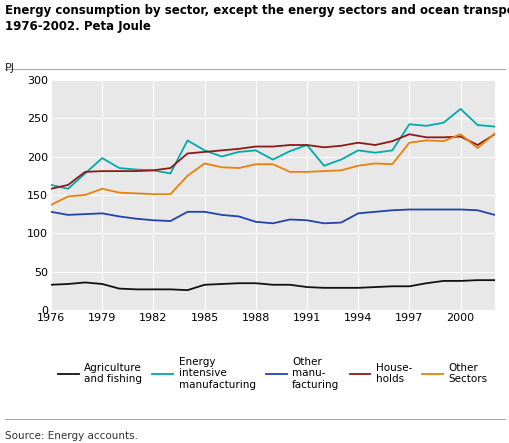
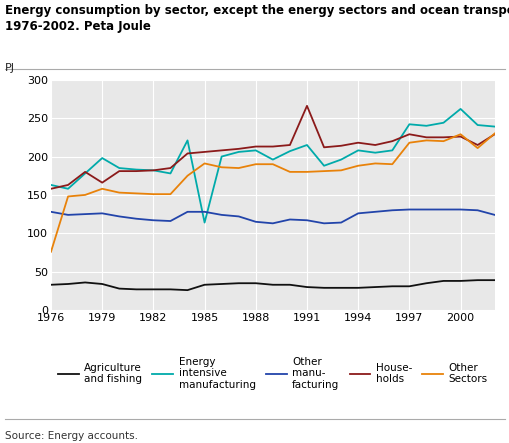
Other Sectors/1976: 137 -> 76
House- holds/1979: 181 -> 166
Energy intensive manufacturing/1985: 208 -> 114
House- holds/1991: 215 -> 266
